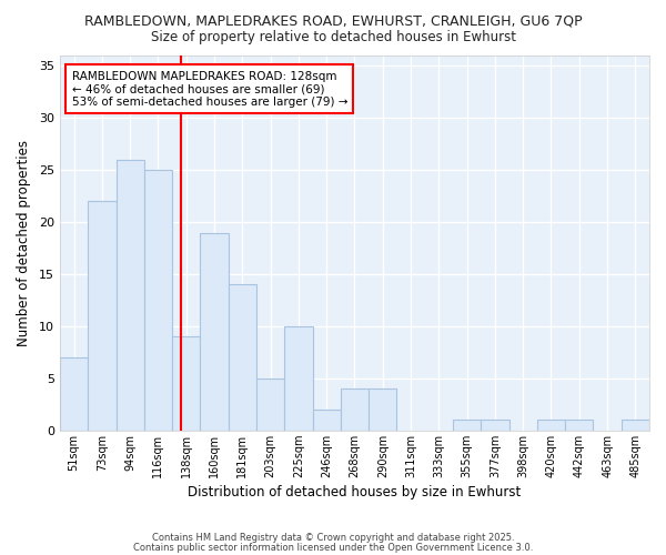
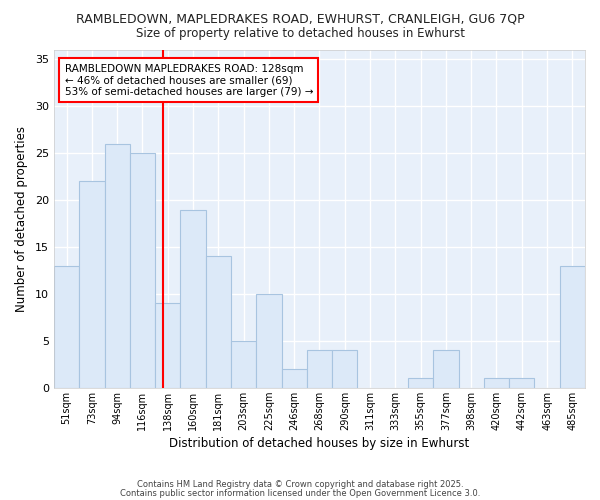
51sqm: 7 -> 13
377sqm: 1 -> 4
485sqm: 1 -> 13
